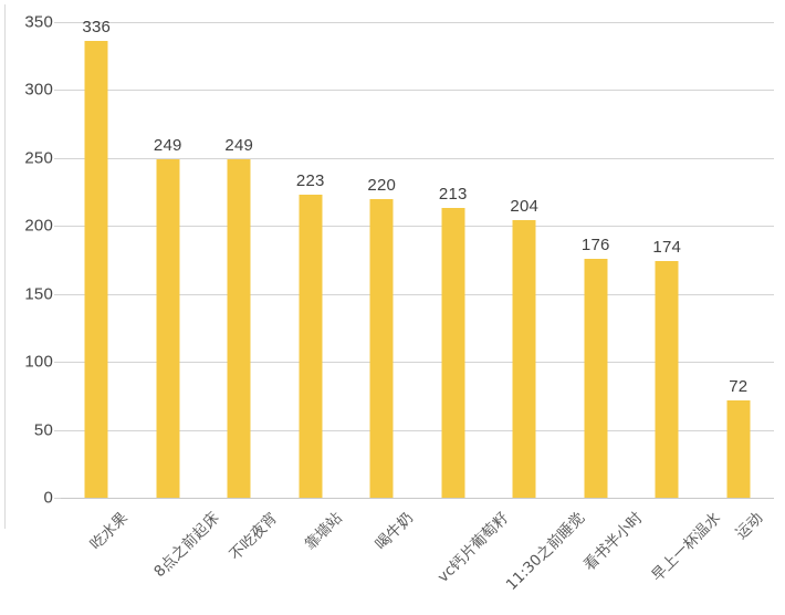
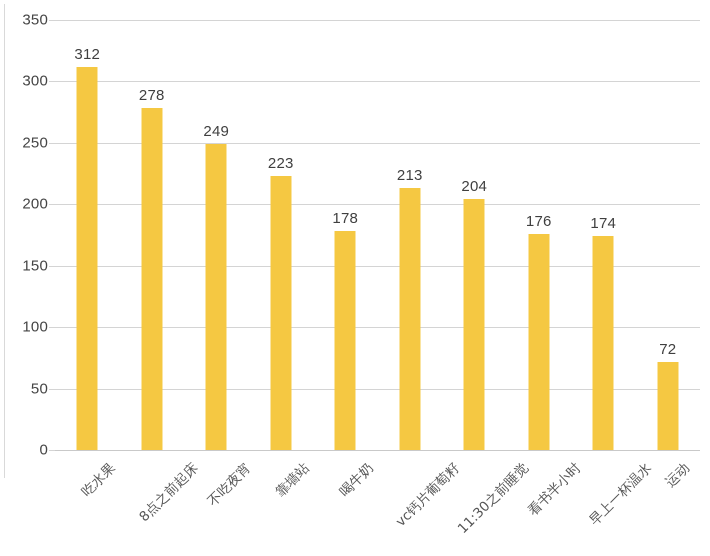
吃水果: 336 -> 312
8点之前起床: 249 -> 278
喝牛奶: 220 -> 178
